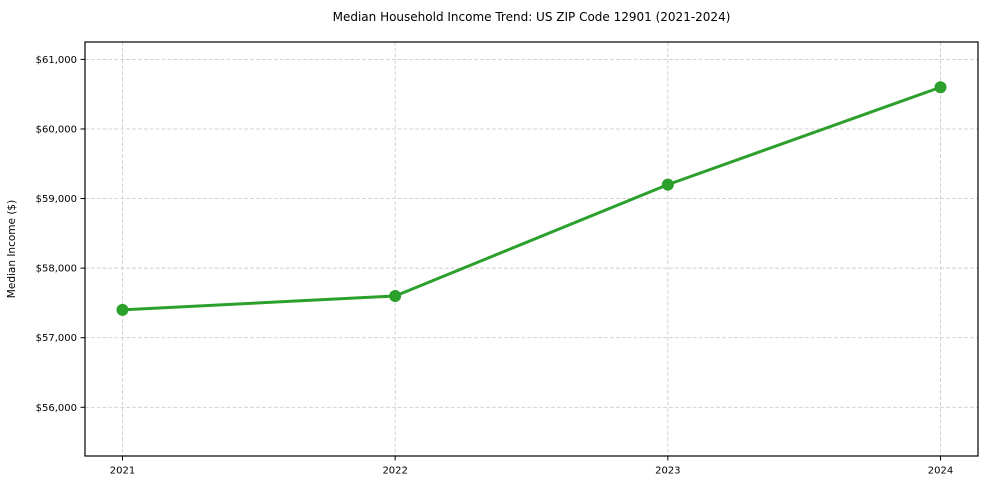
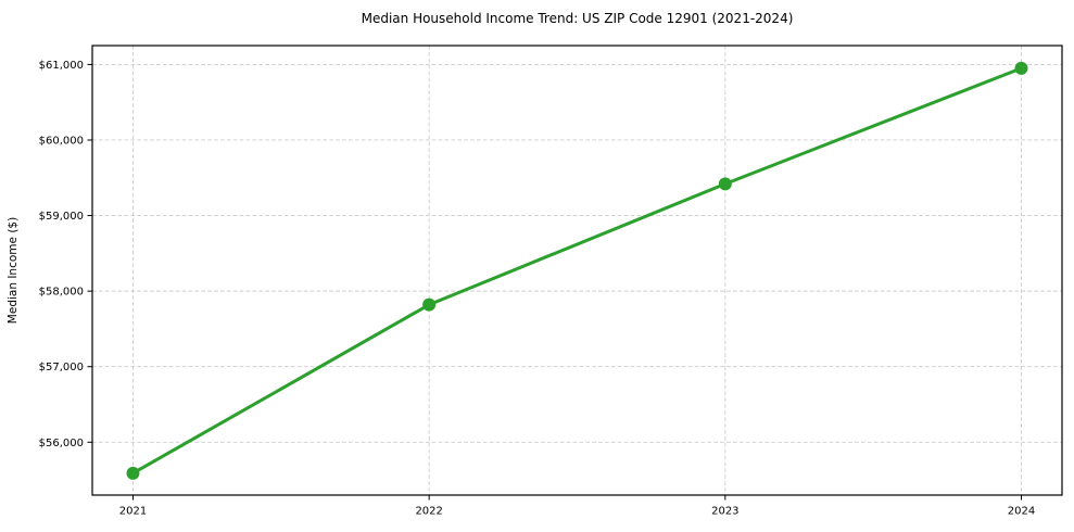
2021: $57400 -> $55600
2022: $57600 -> $57800
2023: $59200 -> $59400
2024: $60600 -> $61000
